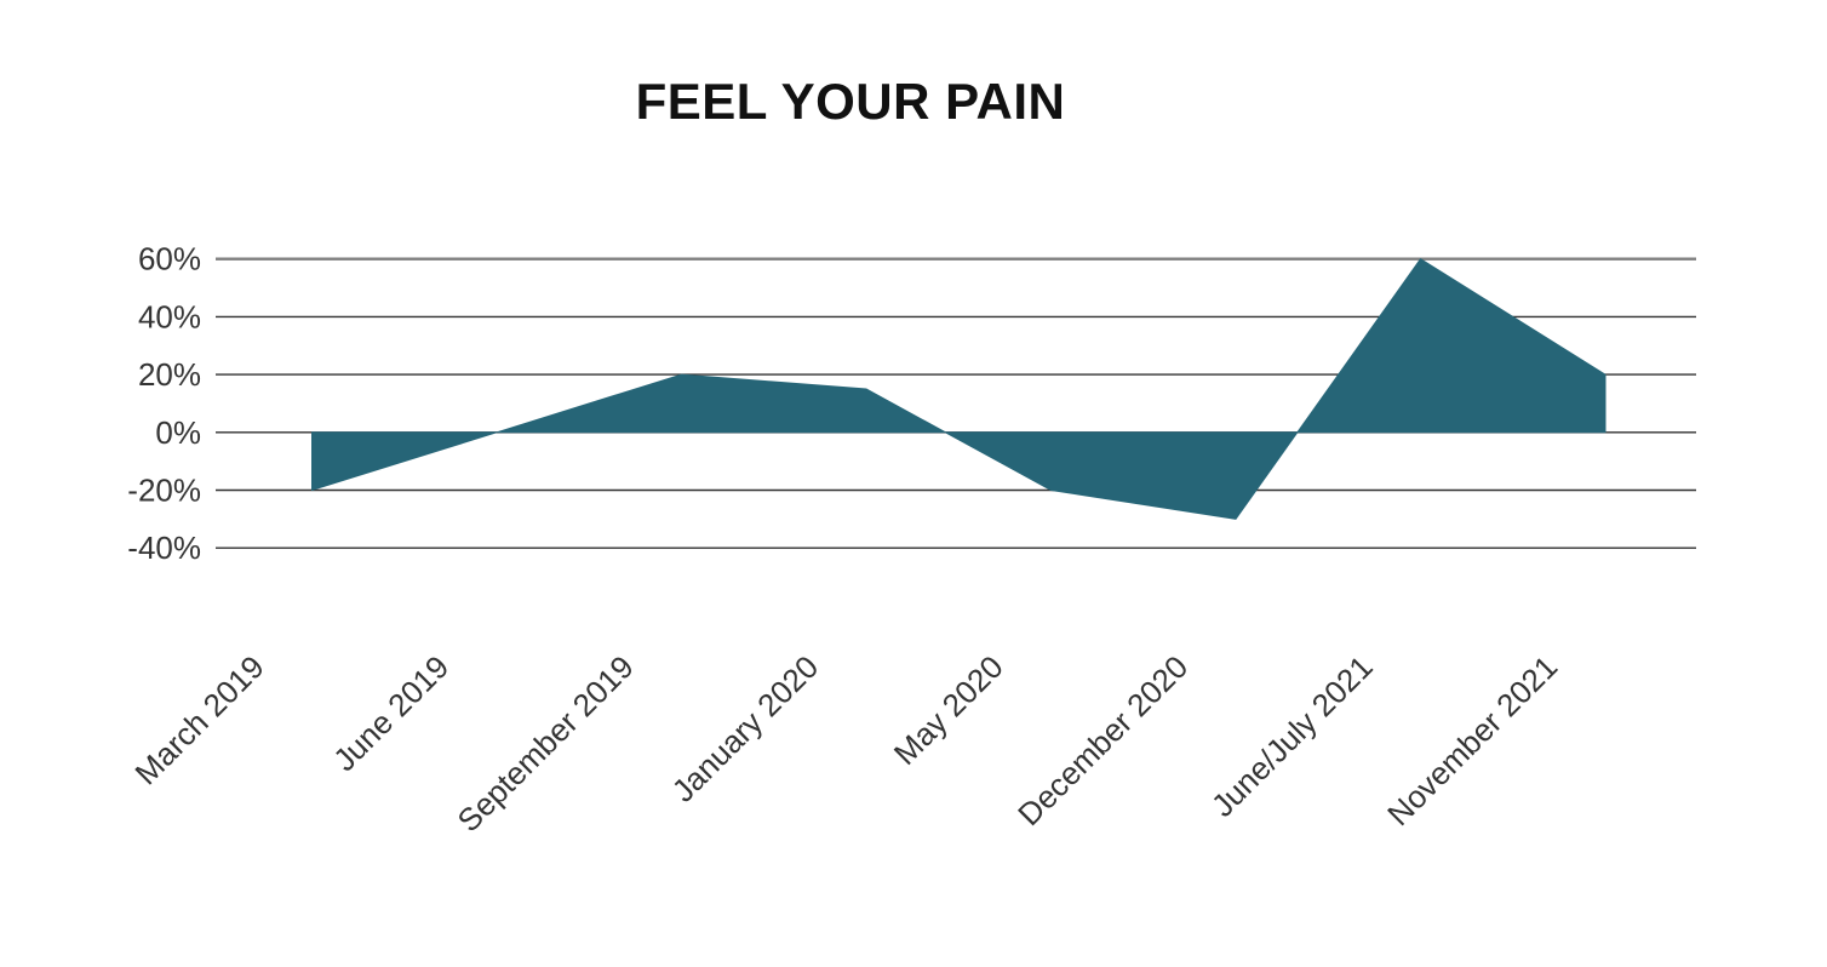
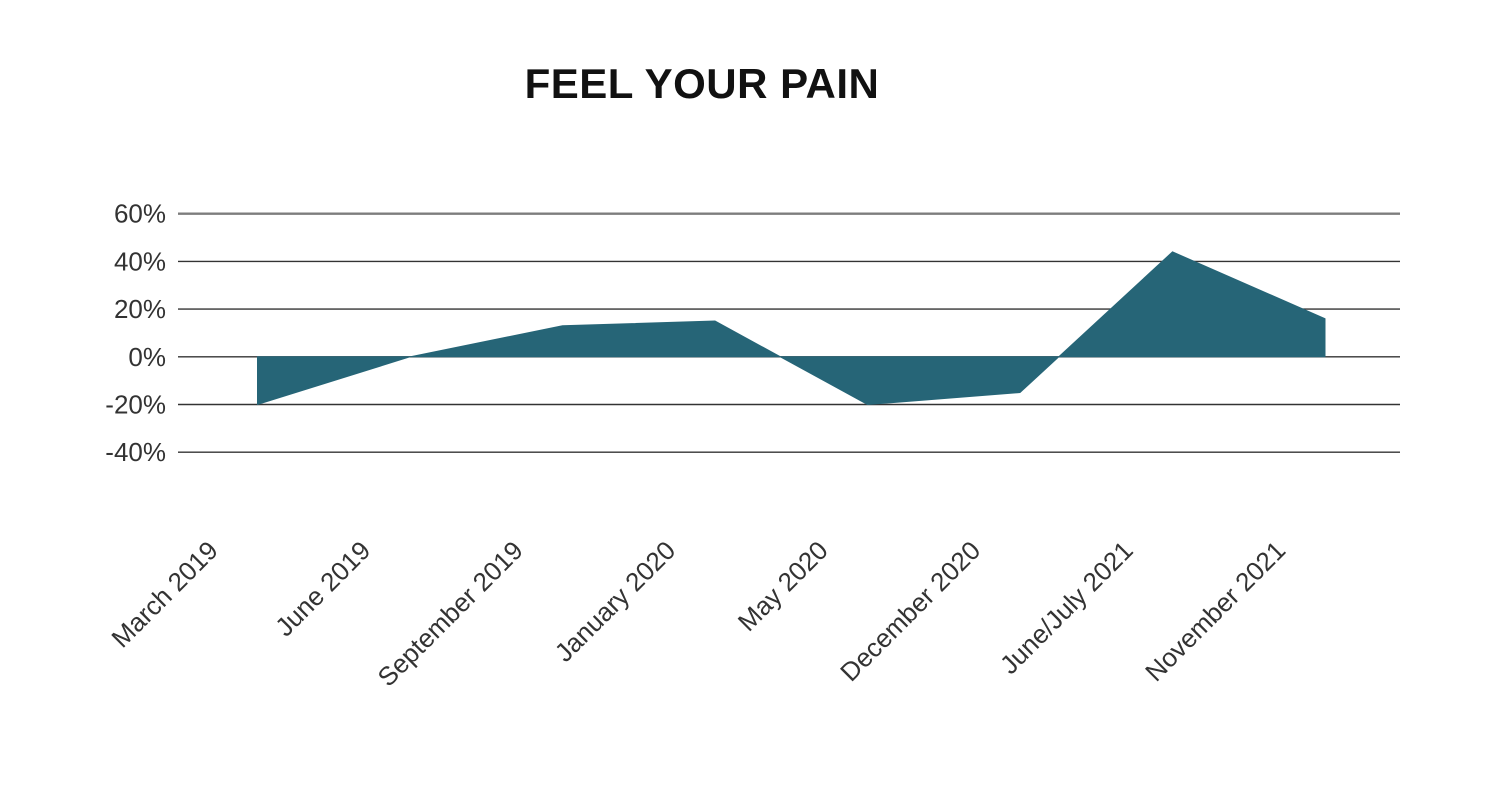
September 2019: 20% -> 13%
December 2020: -30% -> -15%
June/July 2021: 60% -> 44%
November 2021: 20% -> 16%
